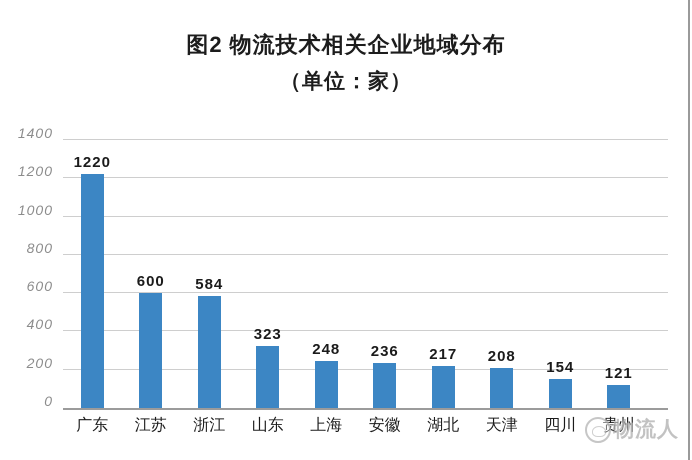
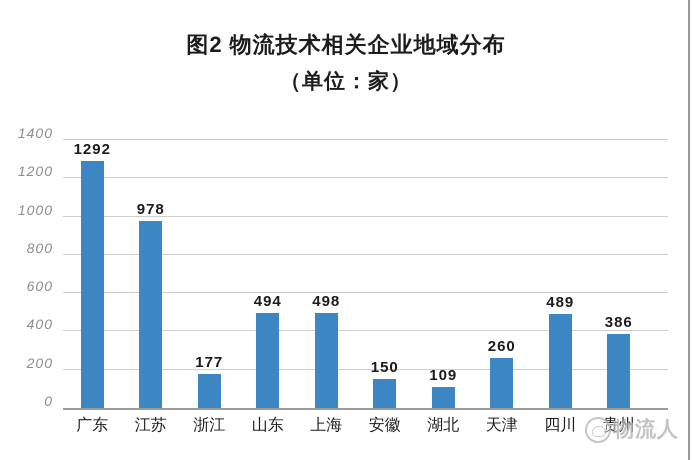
广东: 1220 -> 1292
江苏: 600 -> 978
浙江: 584 -> 177
山东: 323 -> 494
上海: 248 -> 498
安徽: 236 -> 150
湖北: 217 -> 109
天津: 208 -> 260
四川: 154 -> 489
贵州: 121 -> 386
